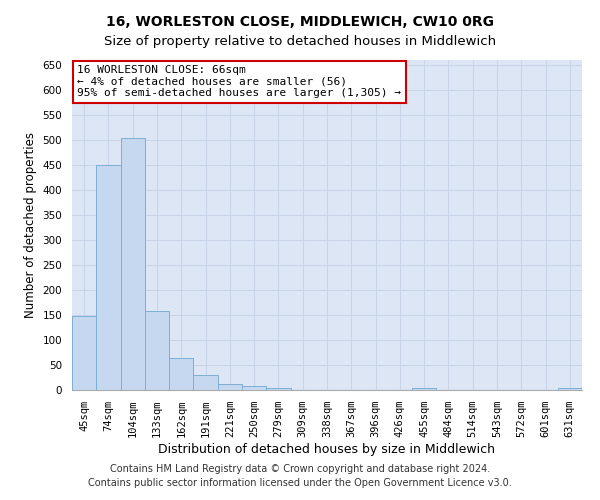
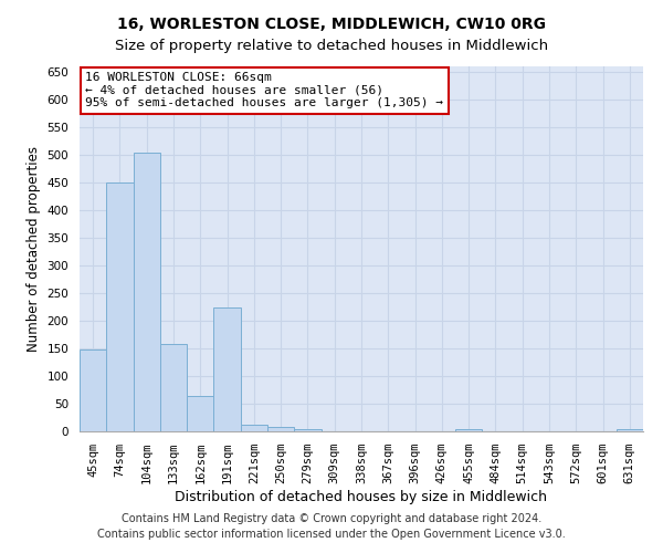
191sqm: 30 -> 224
